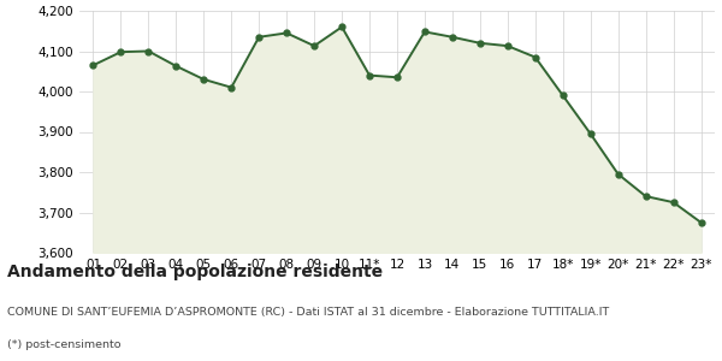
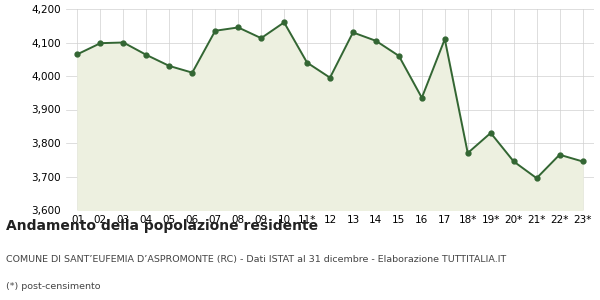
12: 4,035 -> 3,995
13: 4,148 -> 4,130
14: 4,135 -> 4,105
15: 4,120 -> 4,060
16: 4,113 -> 3,935
17: 4,085 -> 4,110
18*: 3,990 -> 3,770
19*: 3,895 -> 3,830
20*: 3,795 -> 3,745
21*: 3,740 -> 3,695
22*: 3,725 -> 3,765
23*: 3,675 -> 3,745
